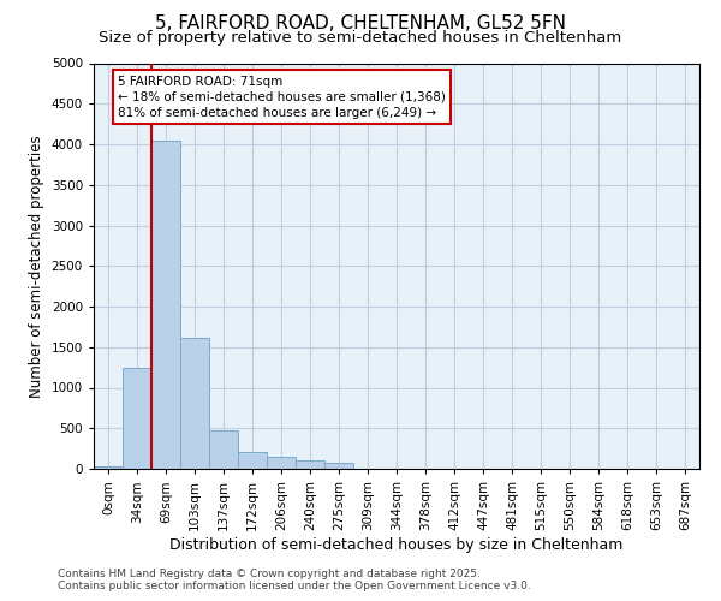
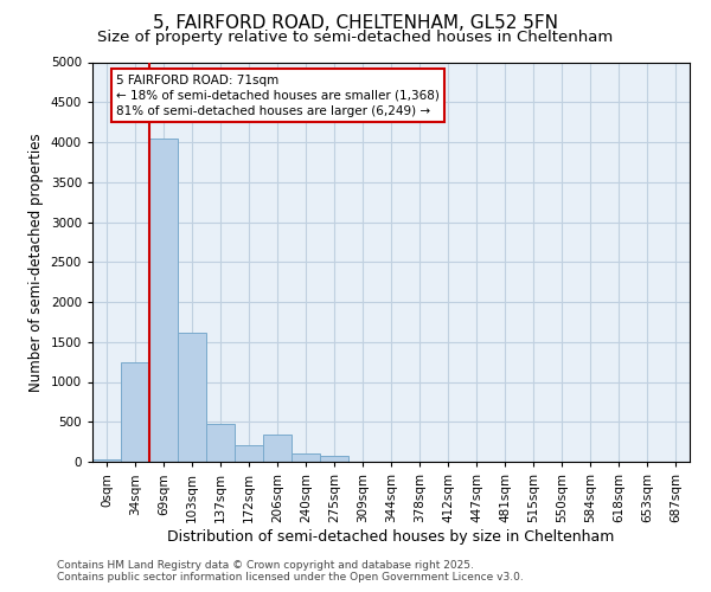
206sqm: 150 -> 340
